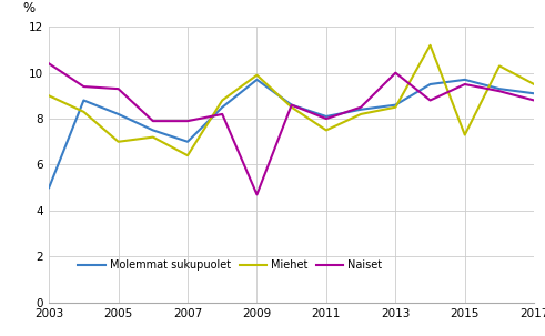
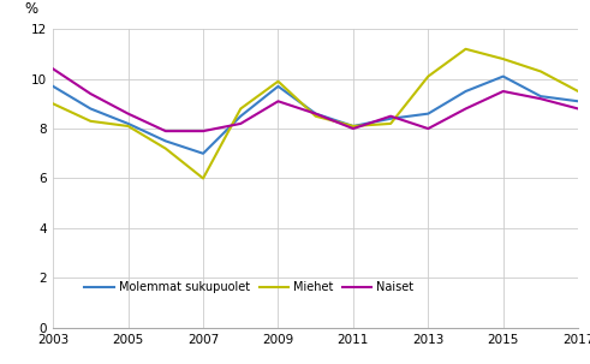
Molemmat sukupuolet/2003: 5.0 -> 9.7
Miehet/2005: 7.0 -> 8.1
Naiset/2005: 9.3 -> 8.6
Miehet/2007: 6.4 -> 6.0
Naiset/2009: 4.7 -> 9.1
Miehet/2011: 7.5 -> 8.1
Miehet/2013: 8.5 -> 10.1
Naiset/2013: 10.0 -> 8.0
Molemmat sukupuolet/2015: 9.7 -> 10.1
Miehet/2015: 7.3 -> 10.8
